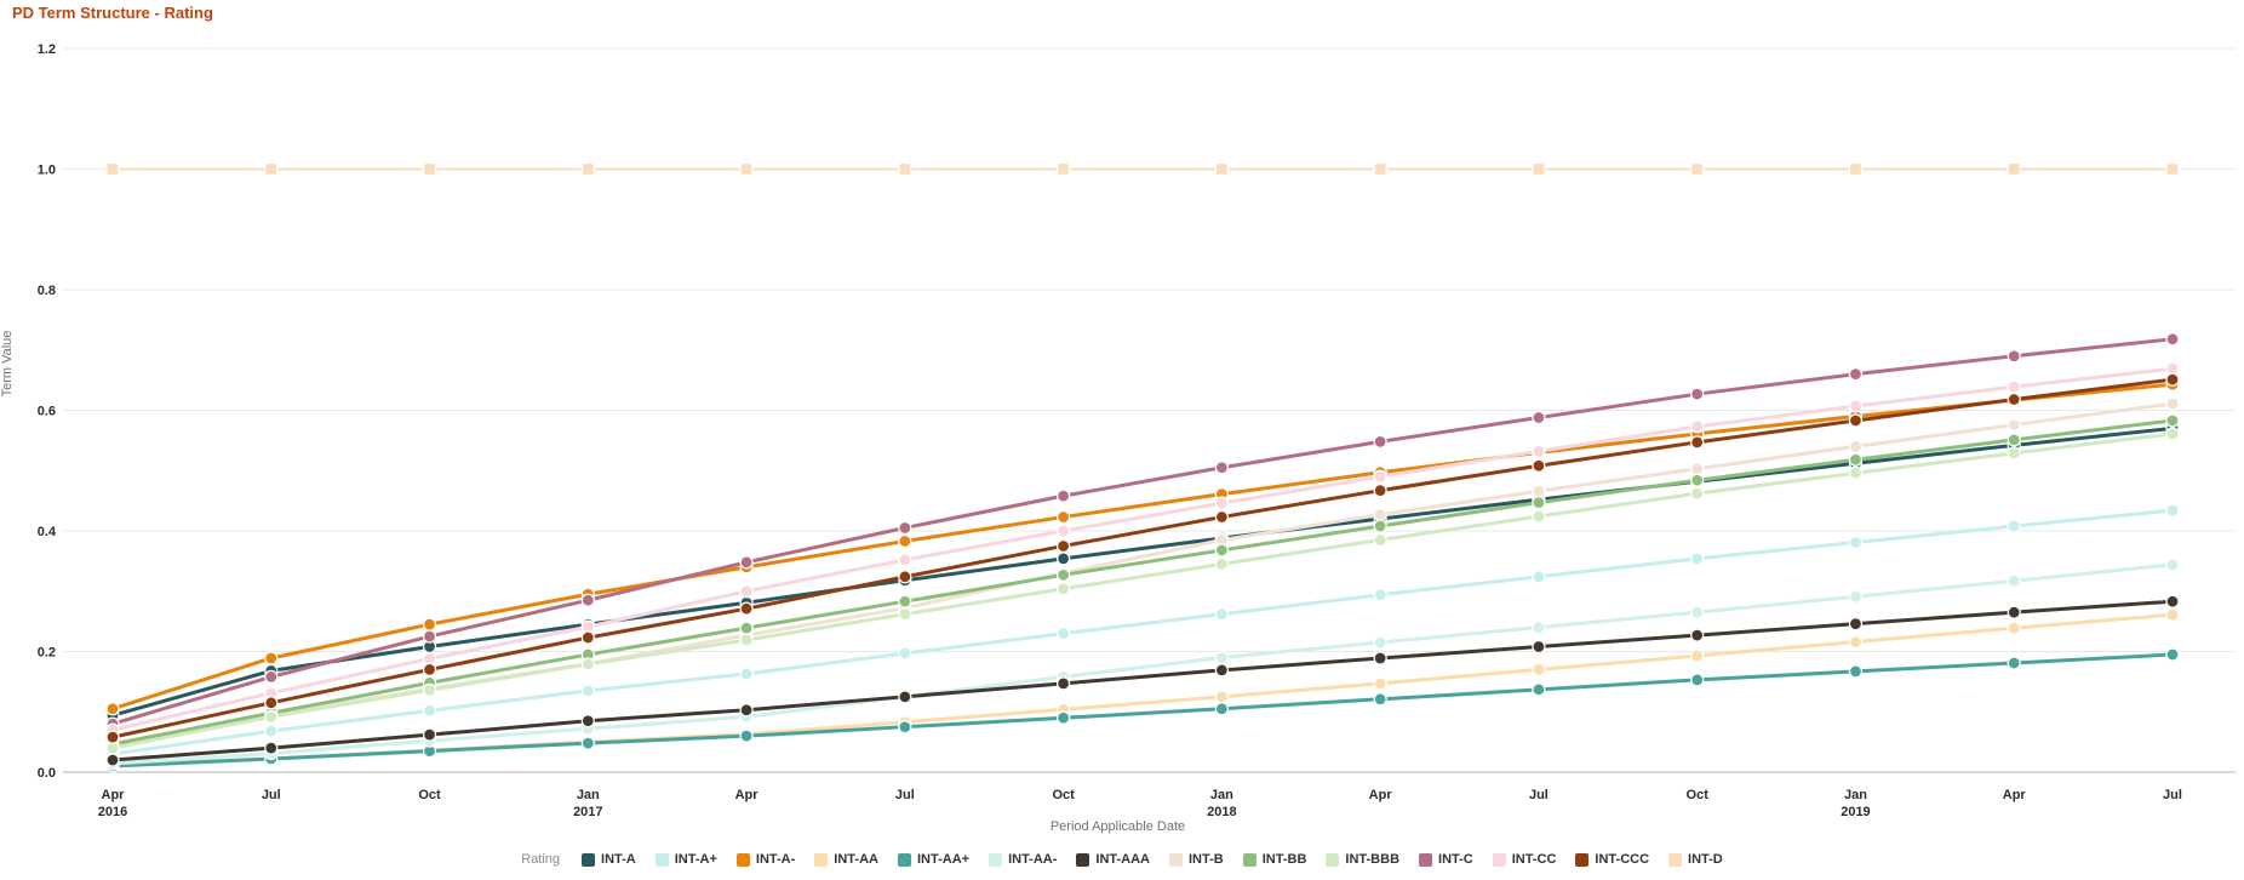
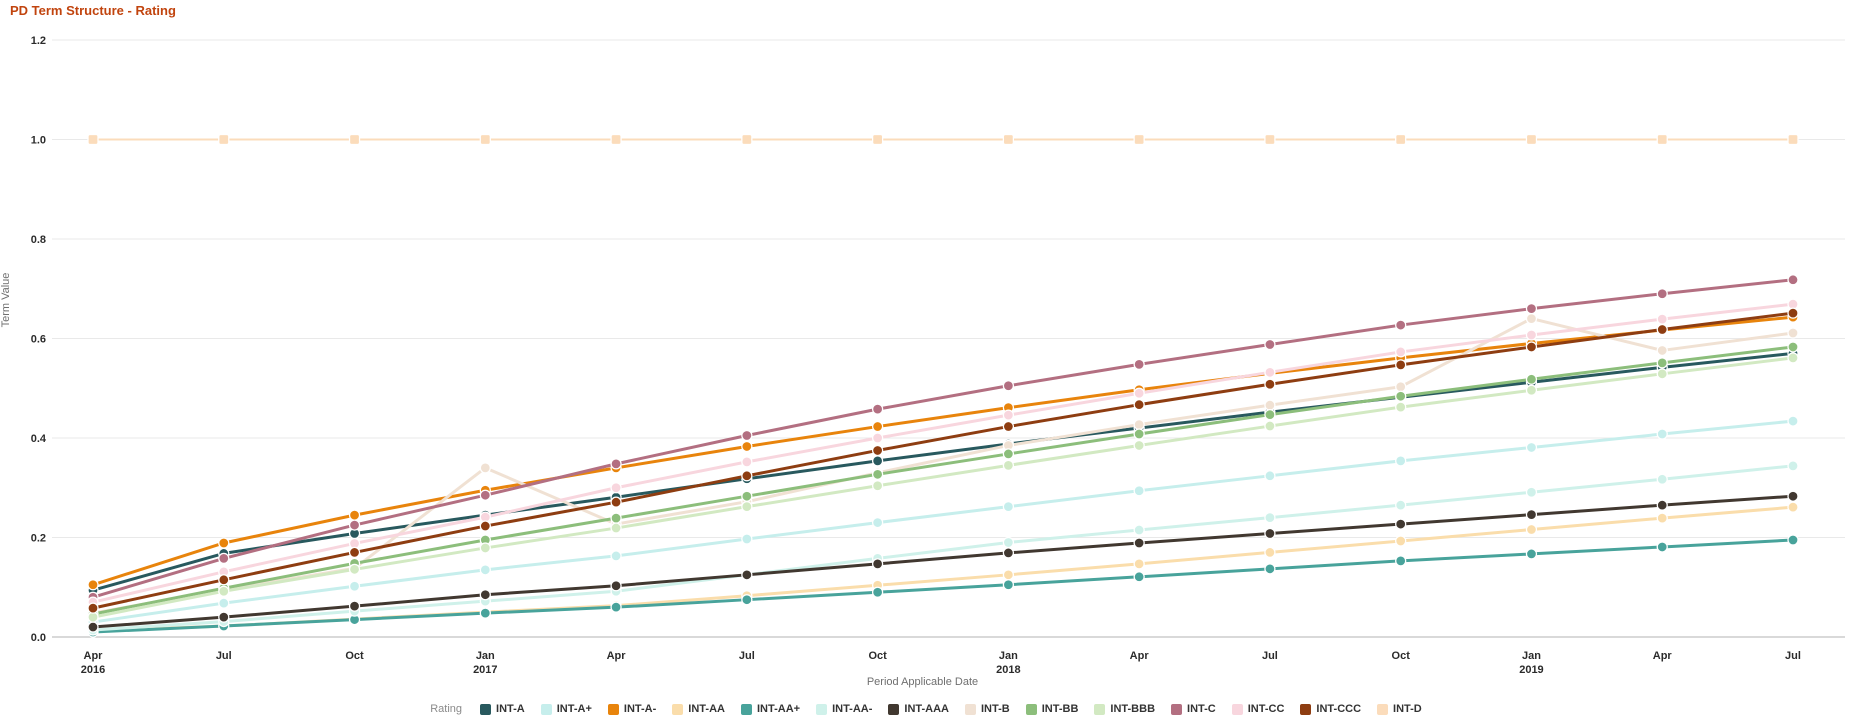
INT-B/Jan 2017: 0.18 -> 0.34
INT-B/Jan 2019: 0.54 -> 0.64
